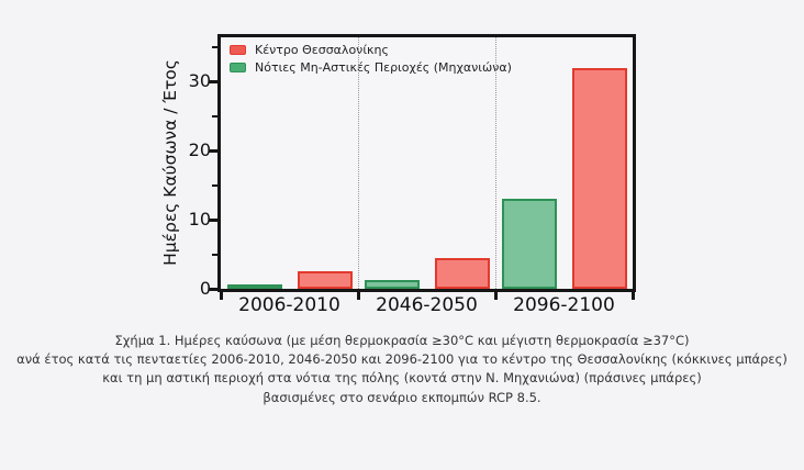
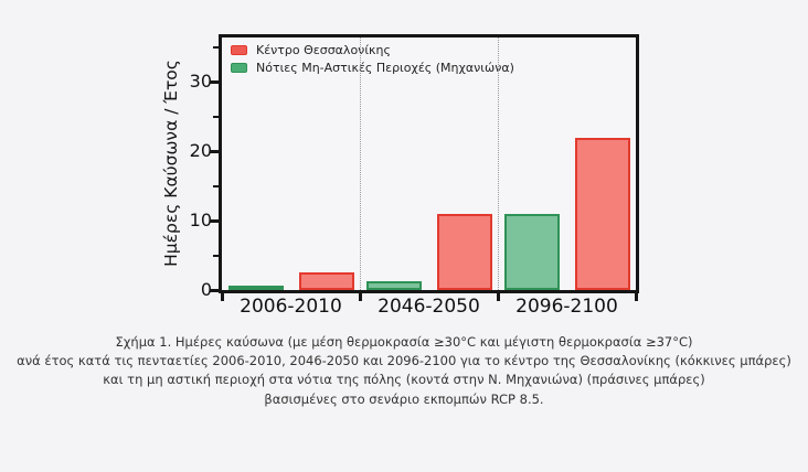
Κέντρο Θεσσαλονίκης/2046-2050: 4 -> 11
Κέντρο Θεσσαλονίκης/2096-2100: 32 -> 22
Νότιες Μη-Αστικές Περιοχές (Μηχανιώνα)/2096-2100: 13 -> 11
